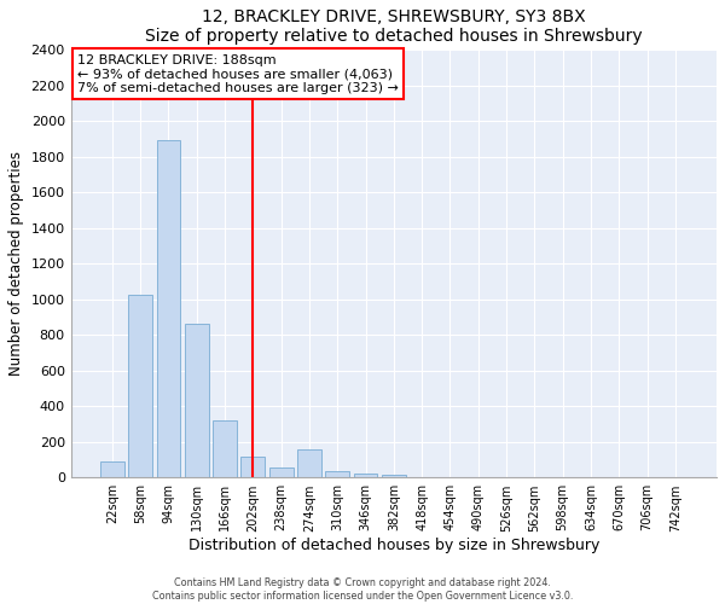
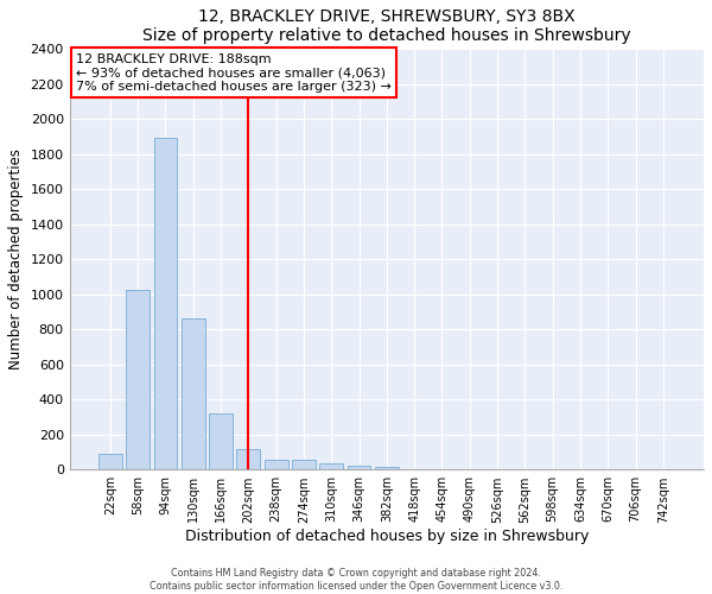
274sqm: 160 -> 60
